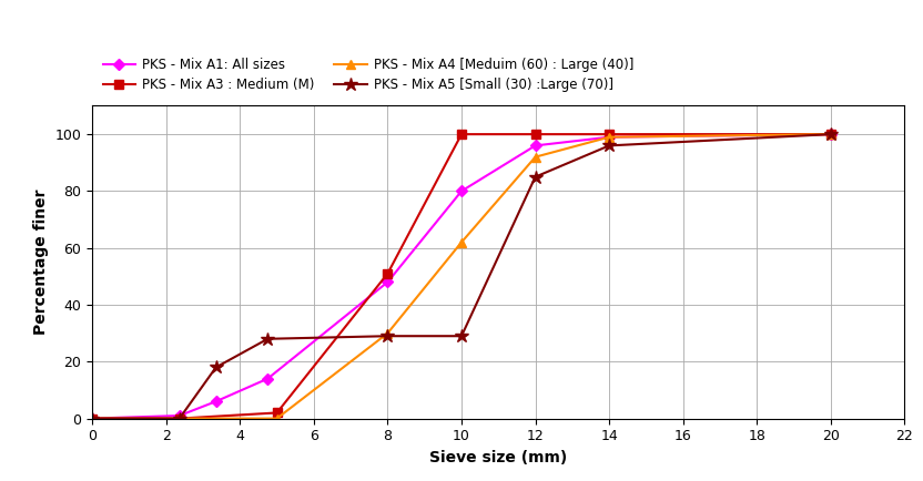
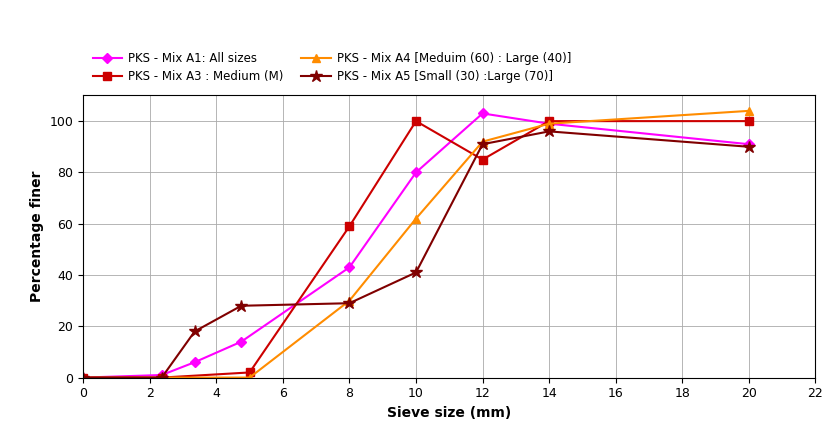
PKS - Mix A1: All sizes/8: 48 -> 43
PKS - Mix A3 : Medium (M)/8: 51 -> 59
PKS - Mix A5 [Small (30) :Large (70)]/10: 29 -> 41
PKS - Mix A1: All sizes/12: 96 -> 103
PKS - Mix A3 : Medium (M)/12: 100 -> 85
PKS - Mix A5 [Small (30) :Large (70)]/12: 85 -> 91
PKS - Mix A1: All sizes/20: 100 -> 91
PKS - Mix A4 [Meduim (60) : Large (40)]/20: 100 -> 104
PKS - Mix A5 [Small (30) :Large (70)]/20: 100 -> 90
